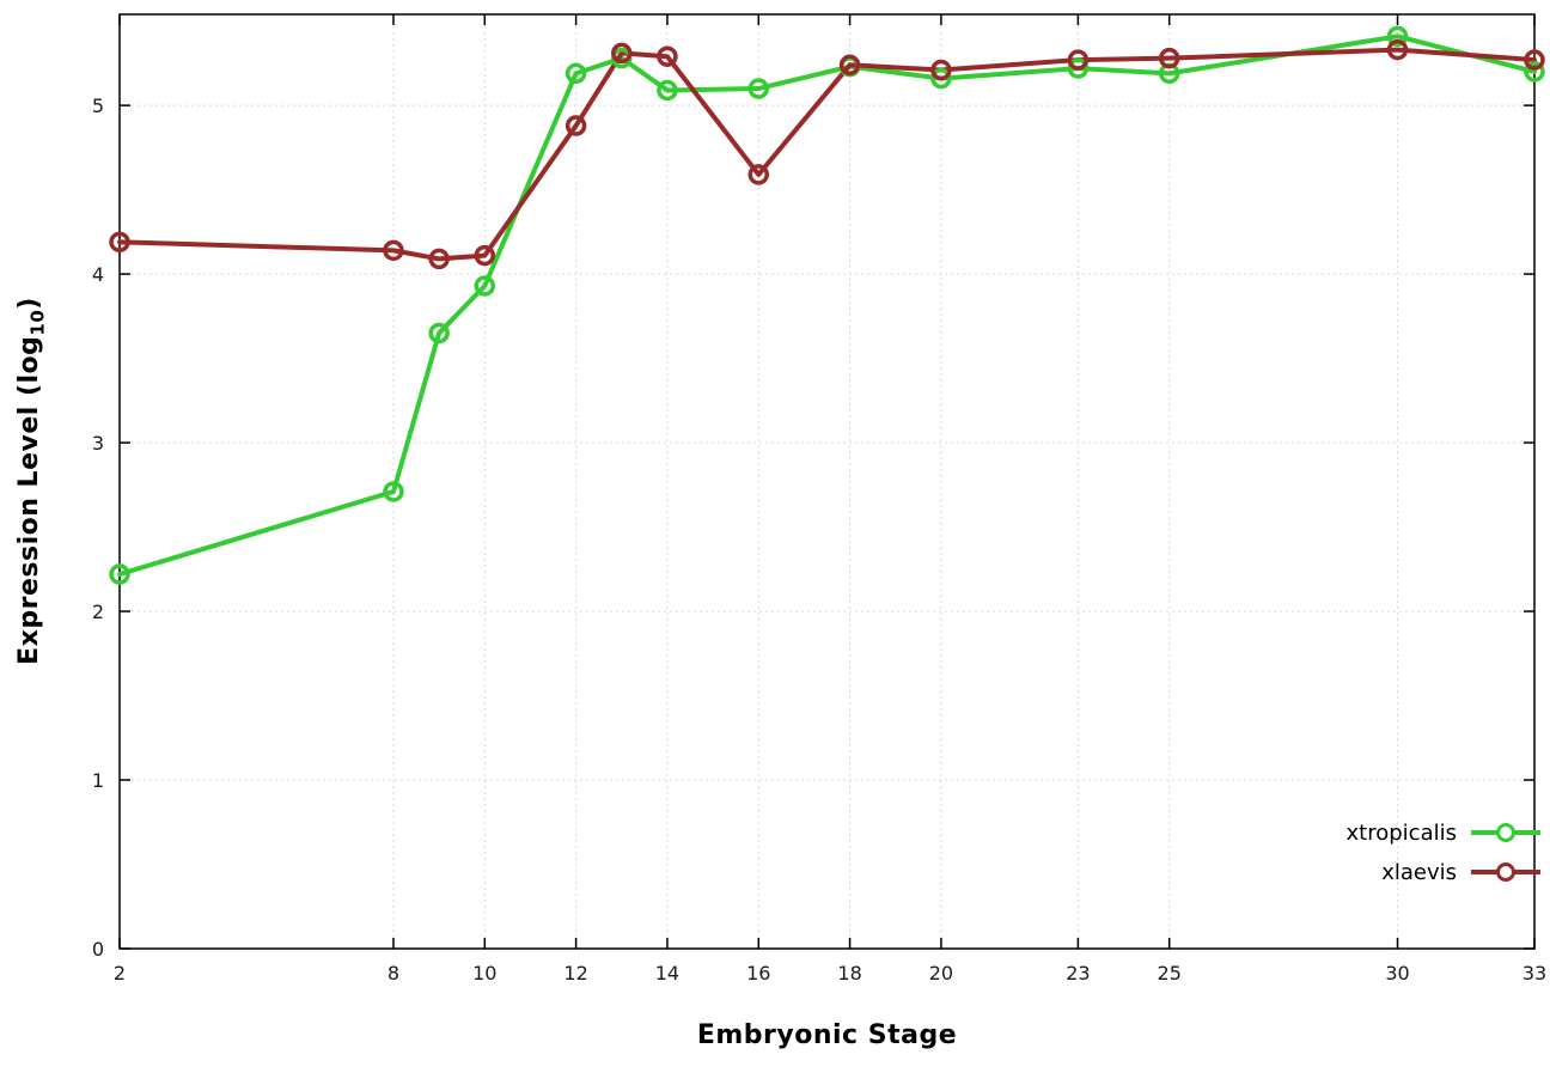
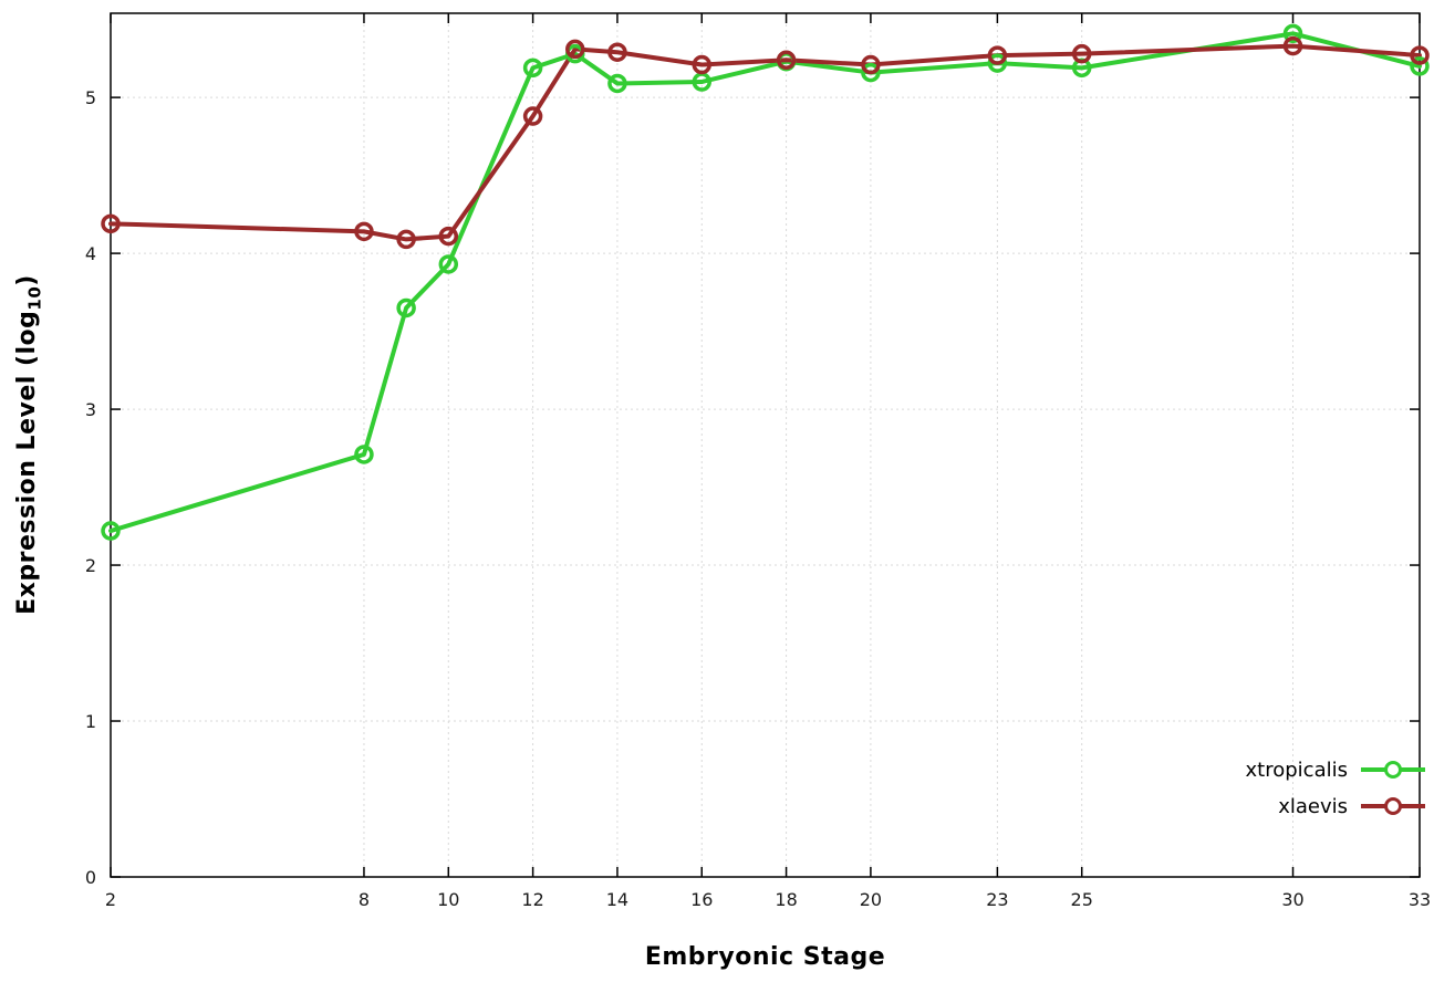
xlaevis/16: 4.59 -> 5.21
